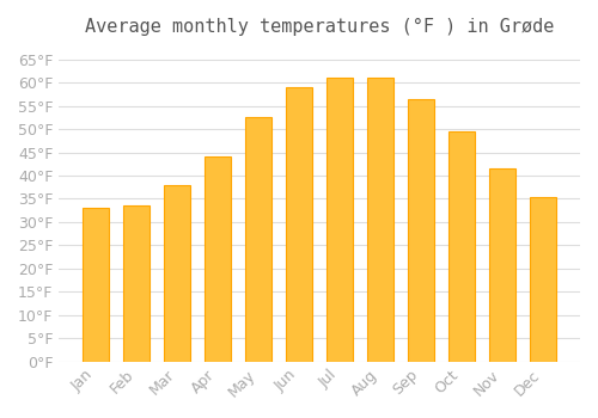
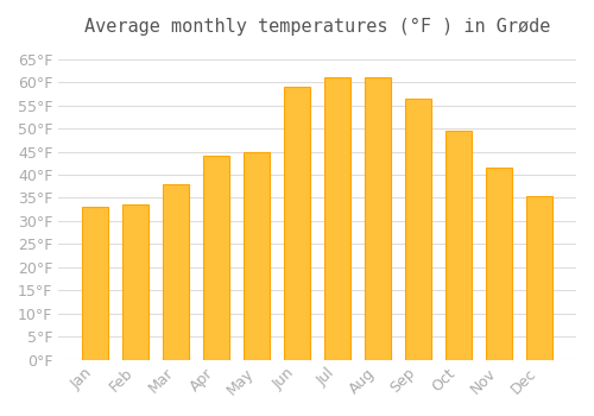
May: 52.5°F -> 45.0°F
